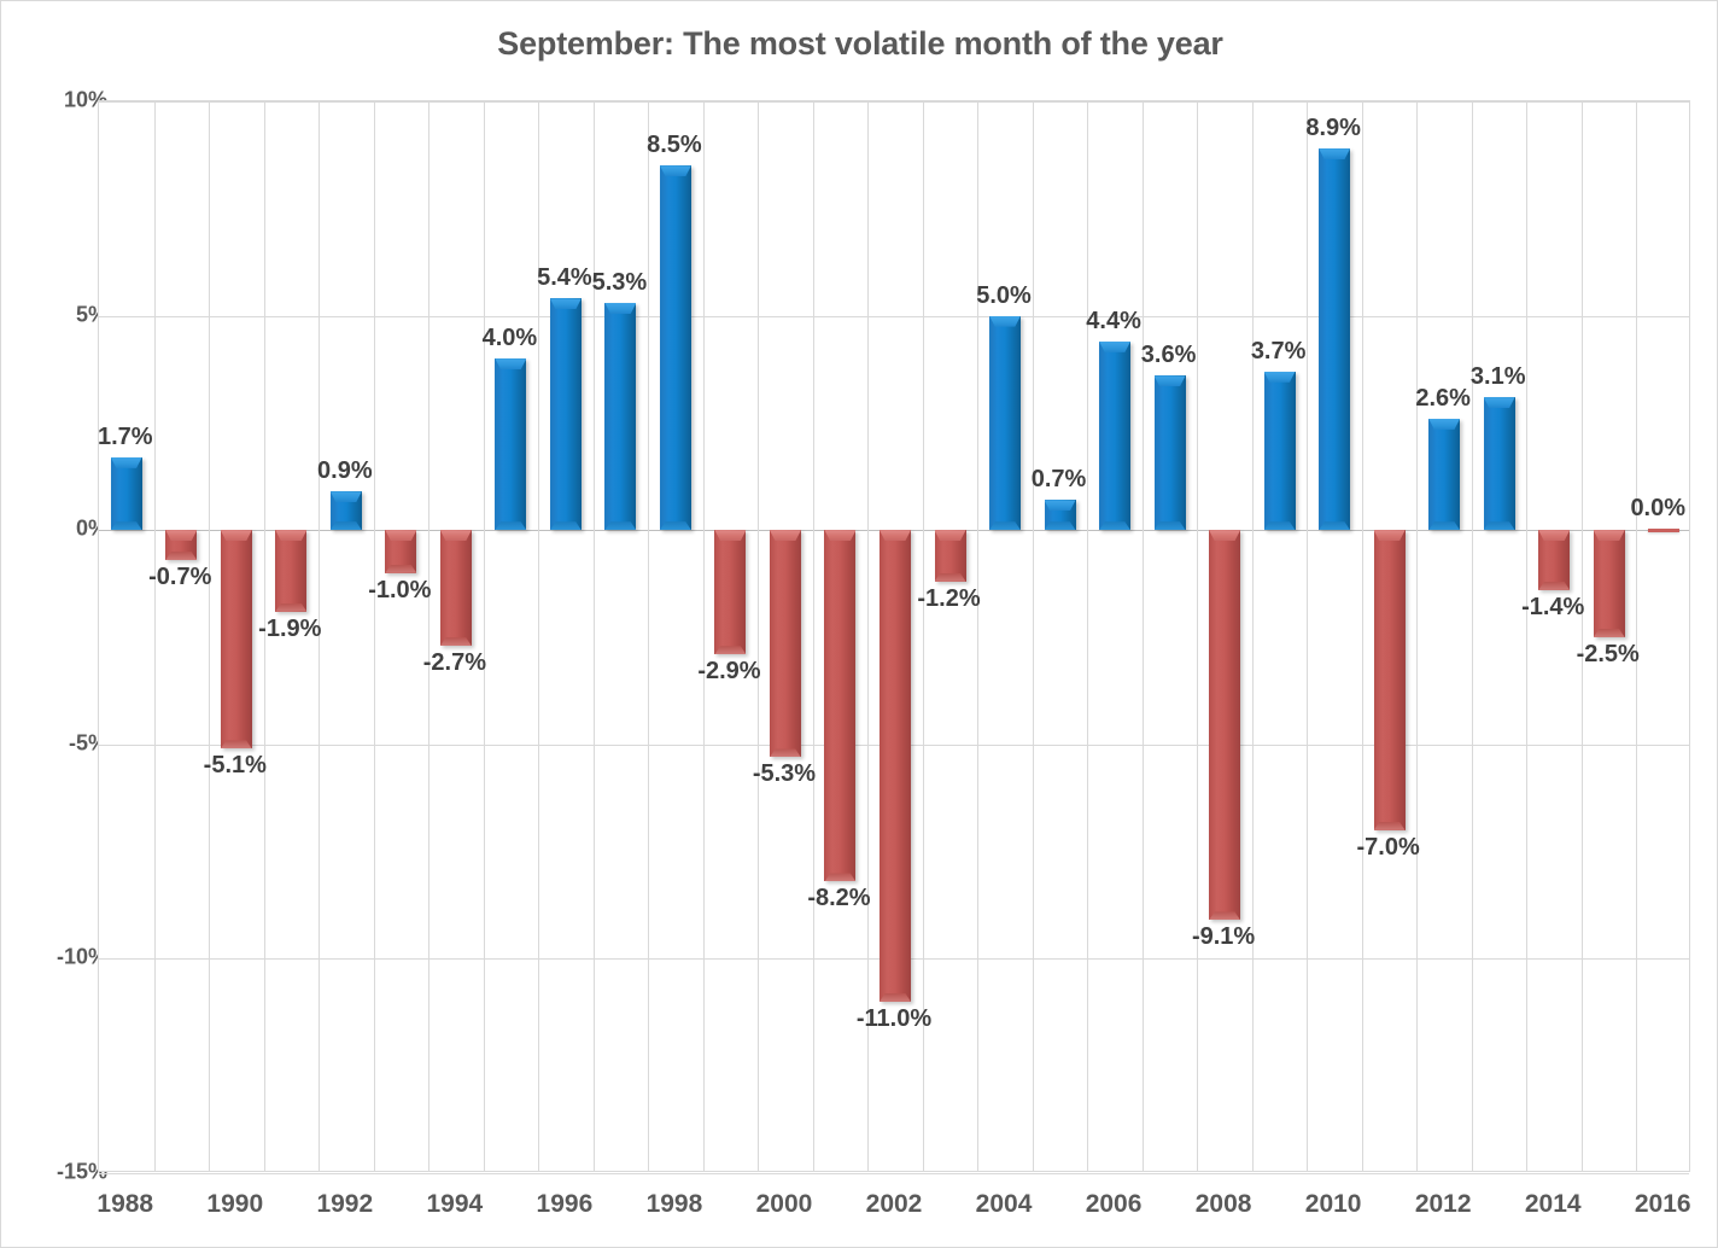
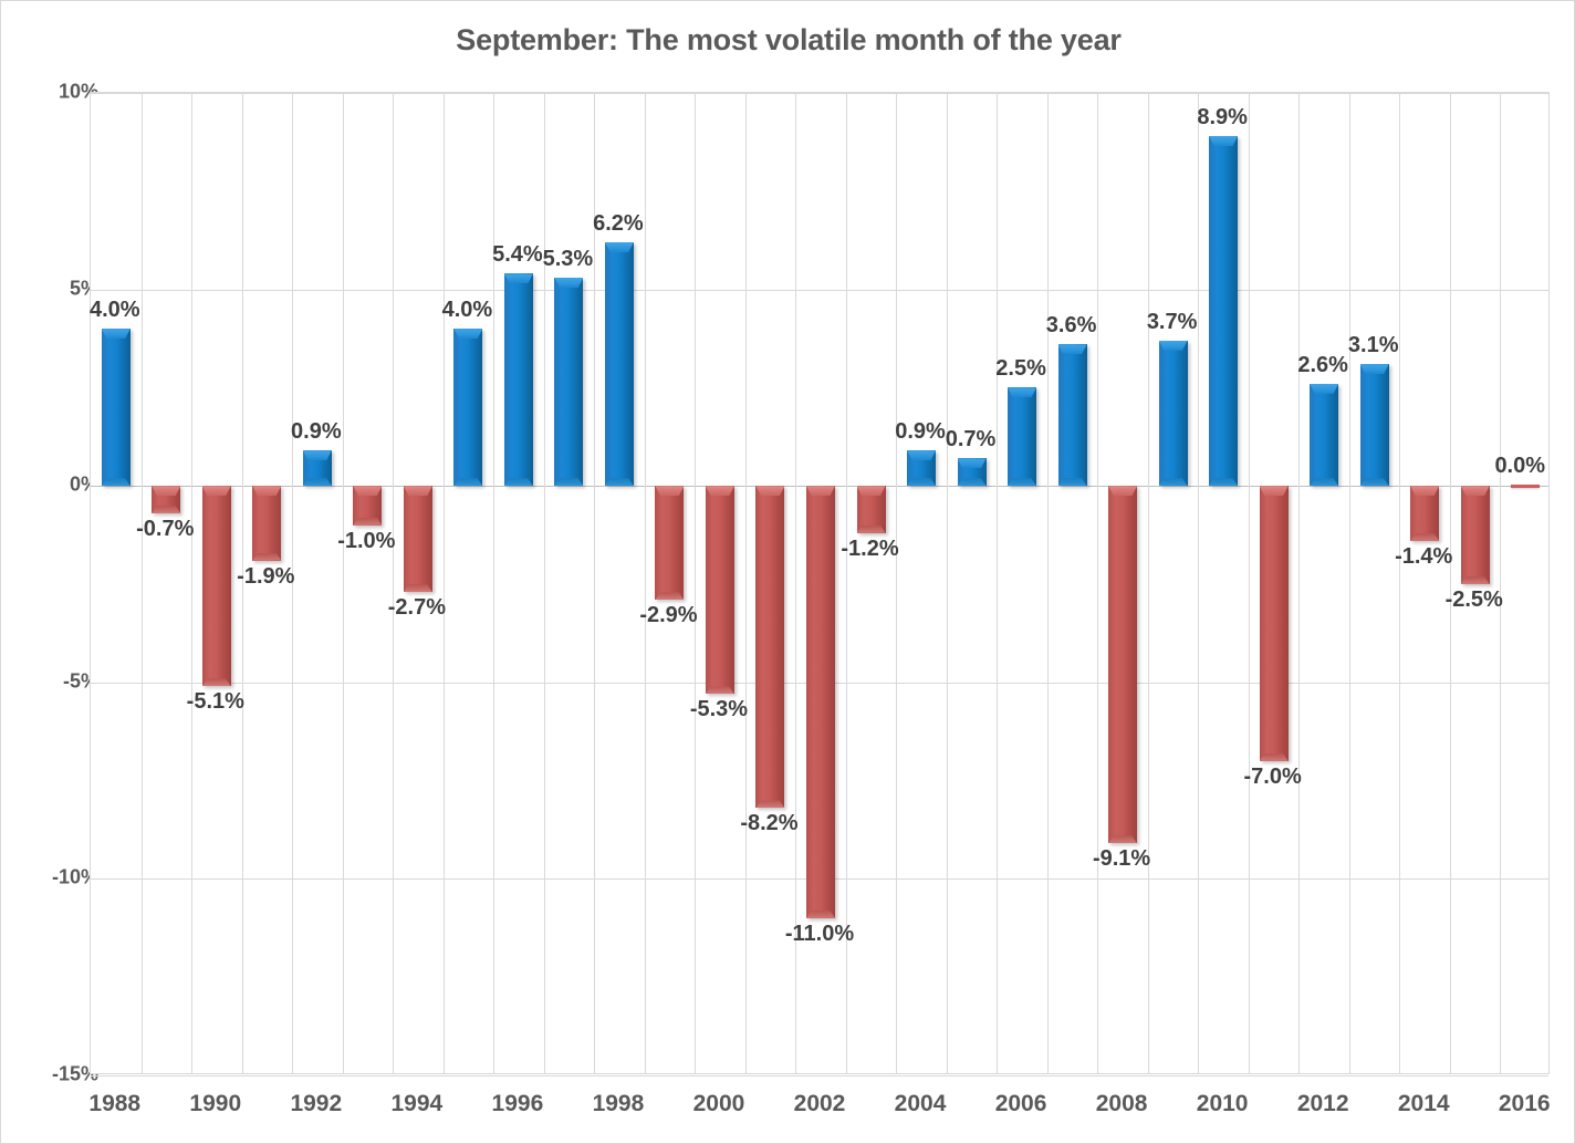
1988: 1.7% -> 4.0%
1998: 8.5% -> 6.2%
2004: 5.0% -> 0.9%
2006: 4.4% -> 2.5%
